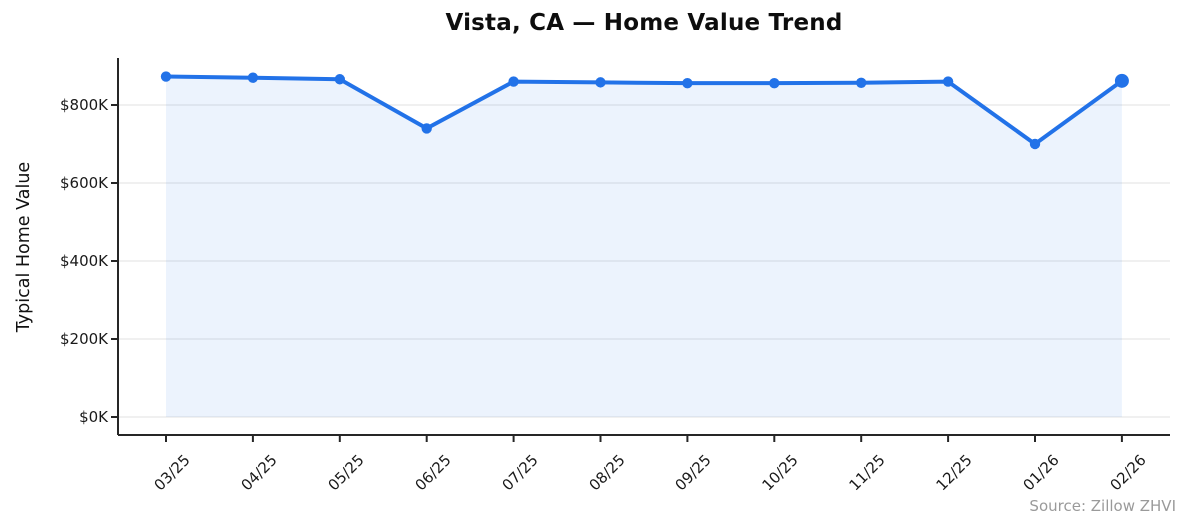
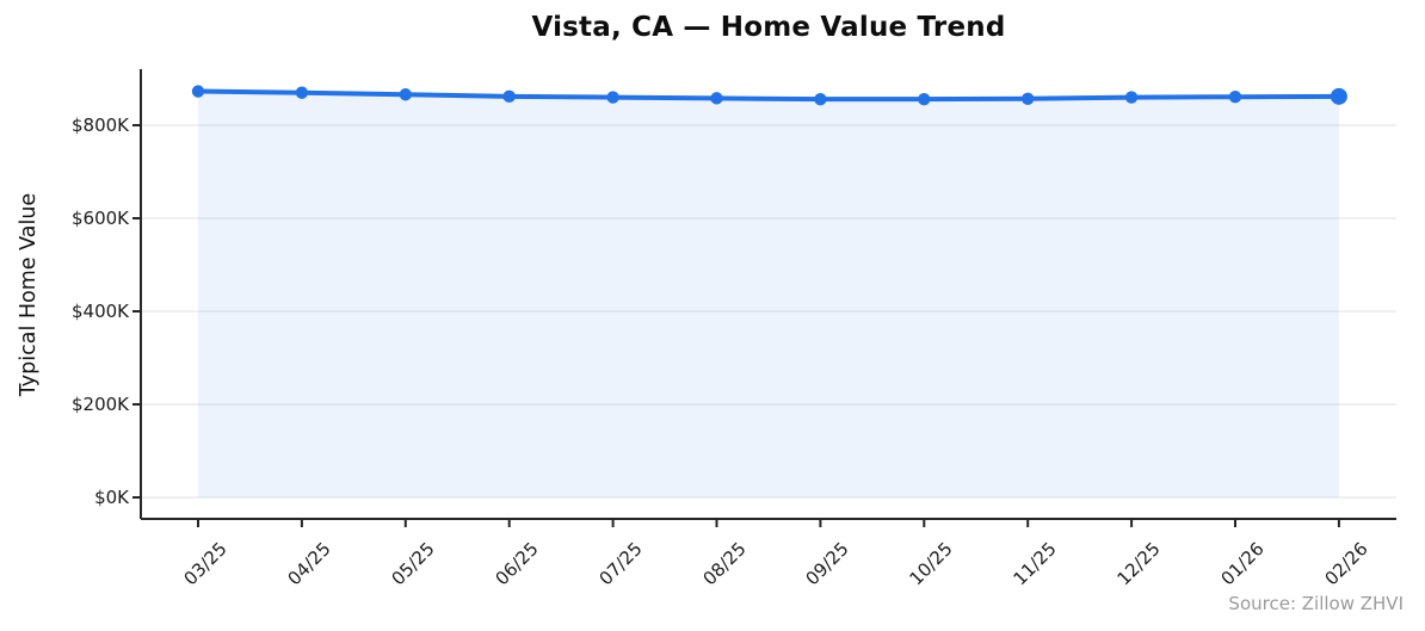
06/25: $740K -> $860K
01/26: $700K -> $860K
